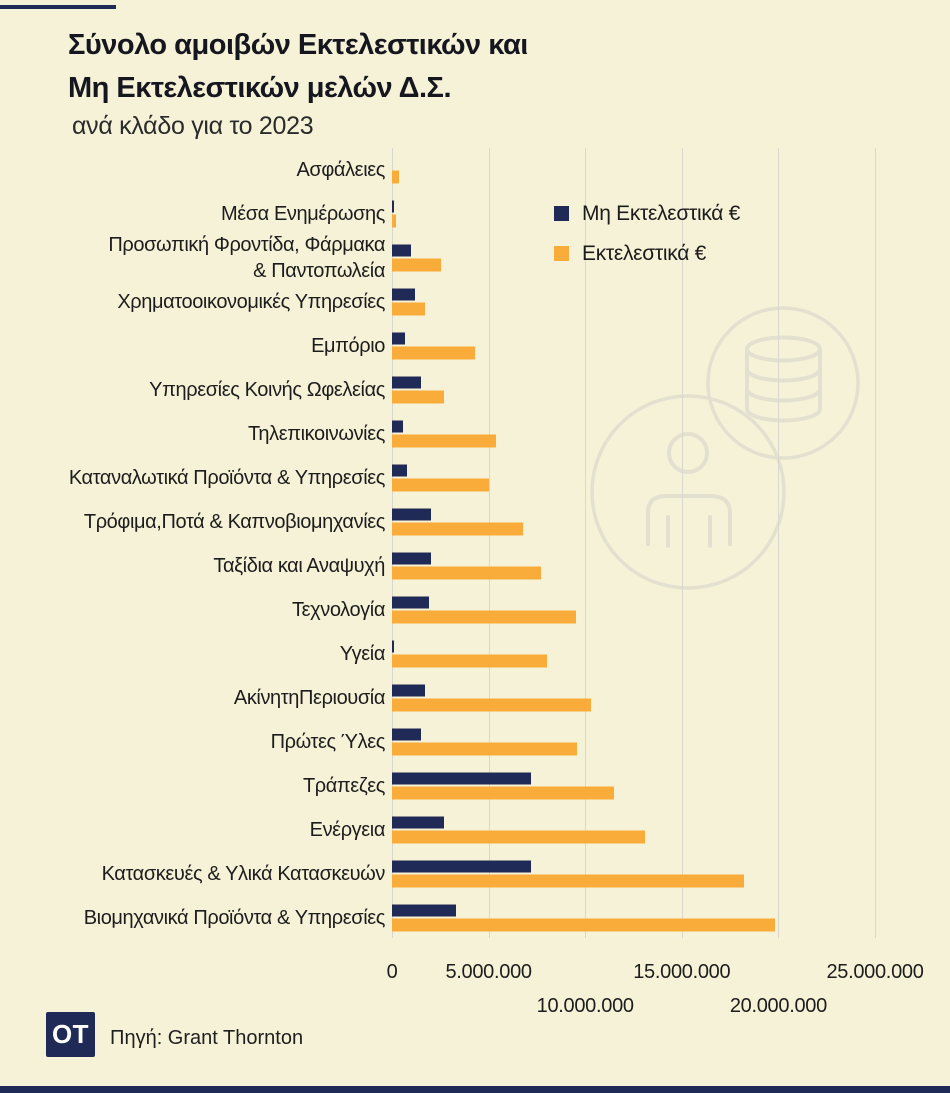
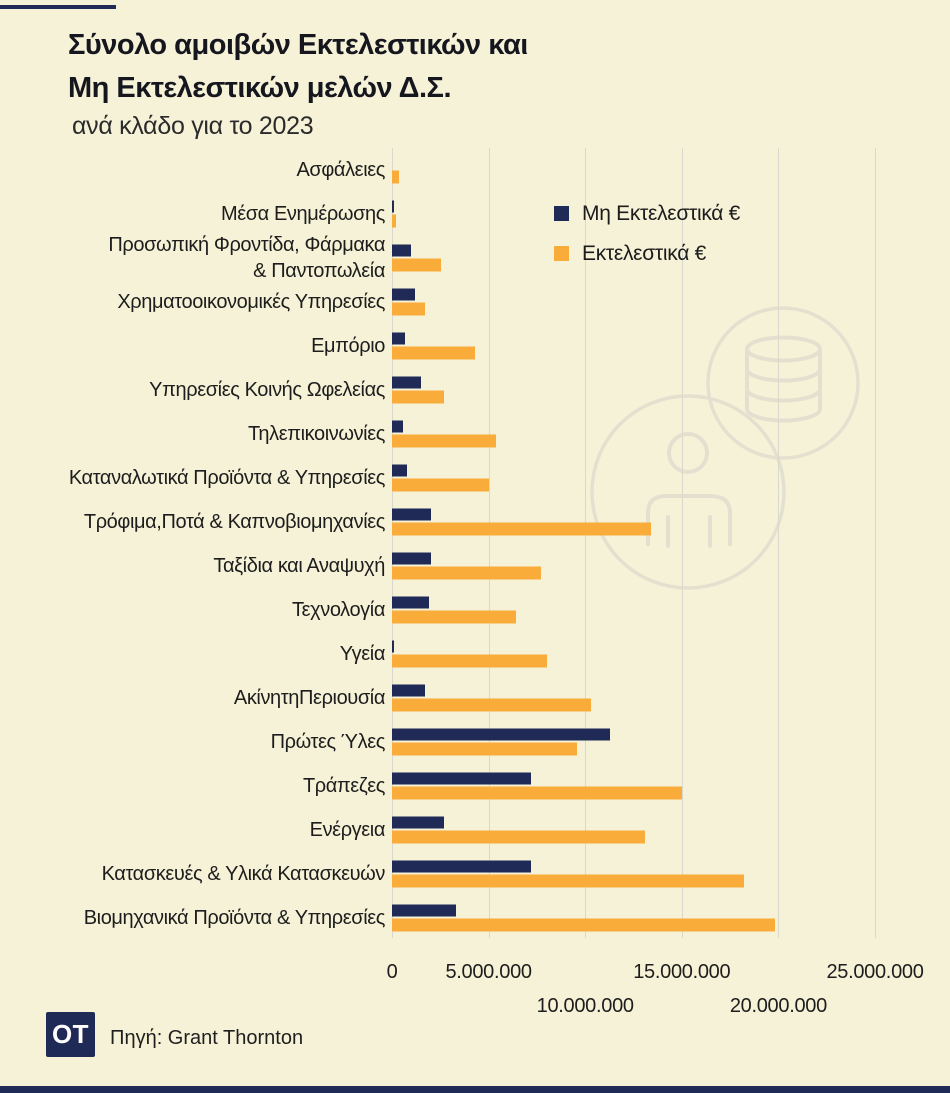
Εκτελεστικά €/Τρόφιμα,Ποτά & Καπνοβιομηχανίες: 6800000 -> 13400000
Εκτελεστικά €/Τεχνολογία: 9500000 -> 6400000
Μη Εκτελεστικά €/Πρώτες Ύλες: 1500000 -> 11300000
Εκτελεστικά €/Τράπεζες: 11500000 -> 15000000
